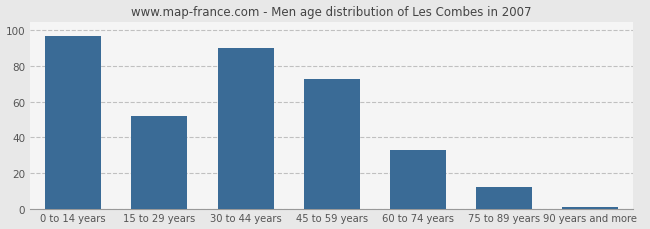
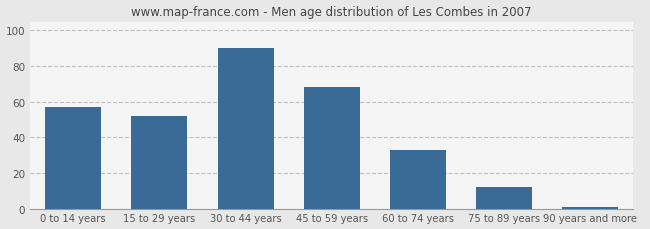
0 to 14 years: 97 -> 57
45 to 59 years: 73 -> 68
